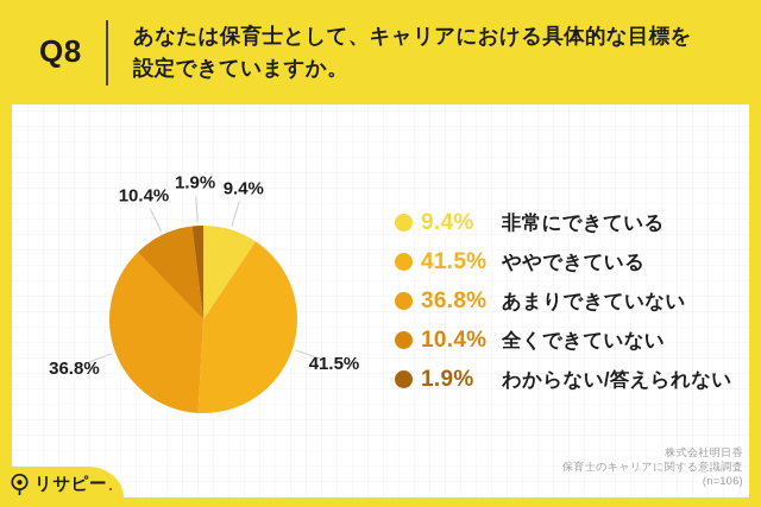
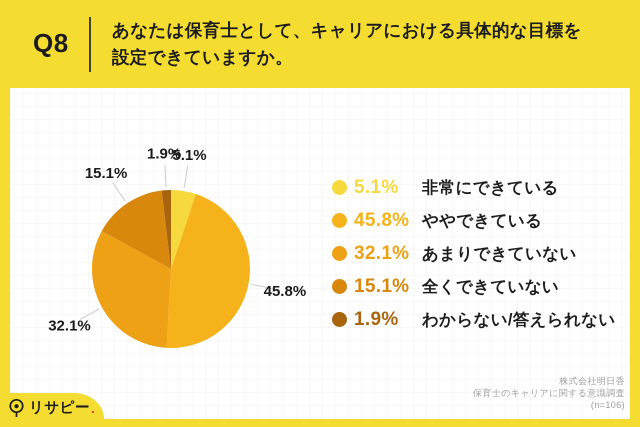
非常にできている: 9.4% -> 5.1%
ややできている: 41.5% -> 45.8%
あまりできていない: 36.8% -> 32.1%
全くできていない: 10.4% -> 15.1%
